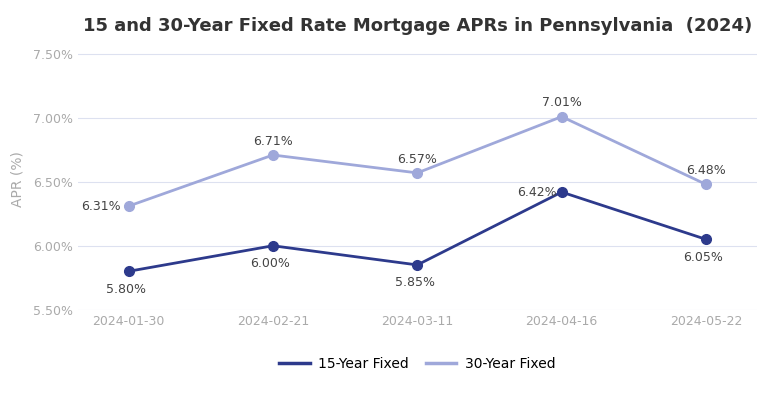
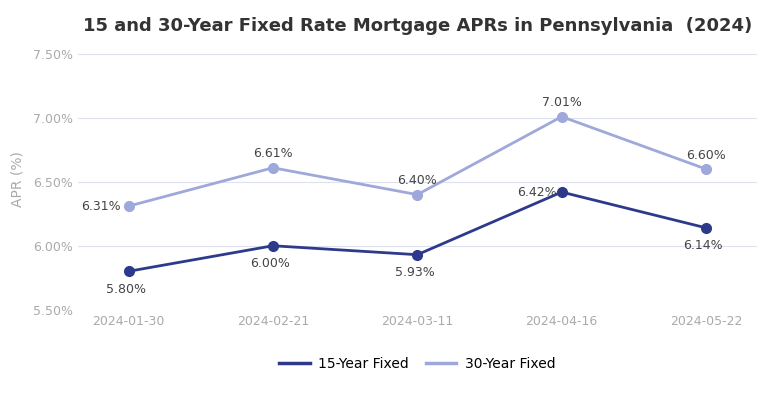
30-Year Fixed/2024-02-21: 6.71% -> 6.61%
15-Year Fixed/2024-03-11: 5.85% -> 5.93%
30-Year Fixed/2024-03-11: 6.57% -> 6.40%
15-Year Fixed/2024-05-22: 6.05% -> 6.14%
30-Year Fixed/2024-05-22: 6.48% -> 6.60%
